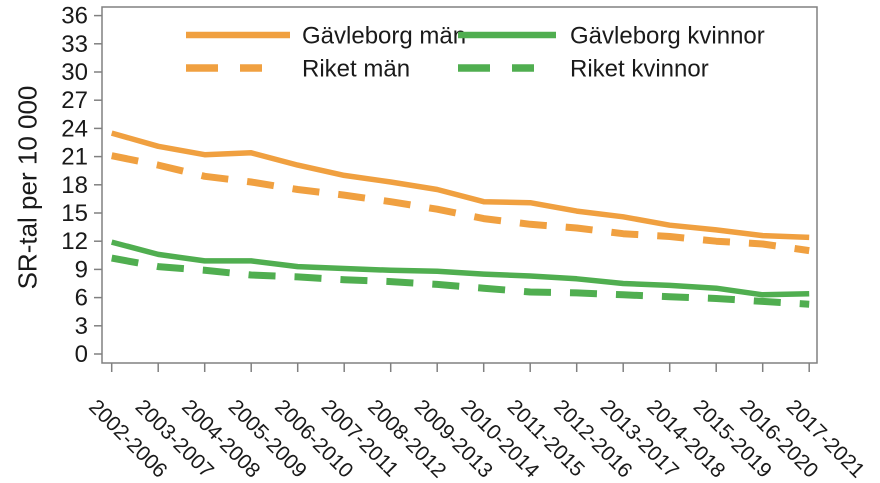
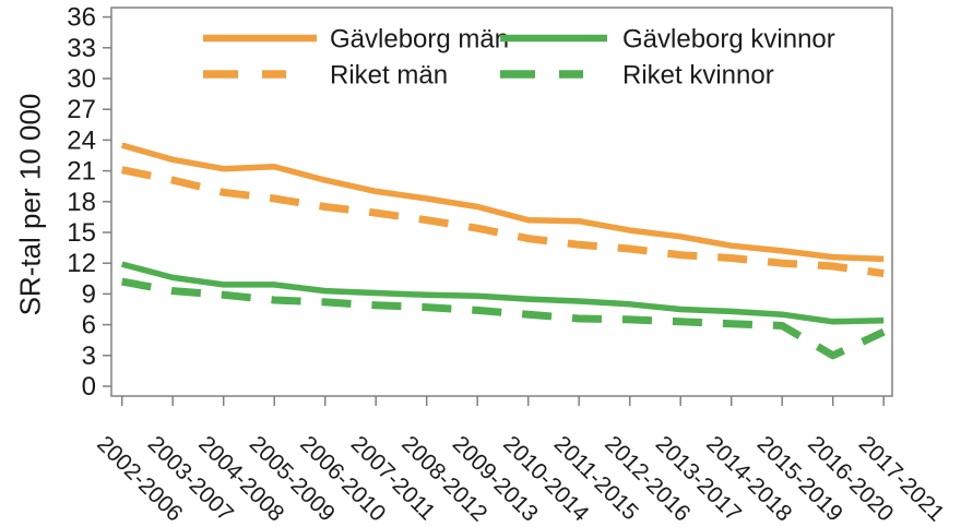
Riket kvinnor/2016-2020: 6 -> 3
